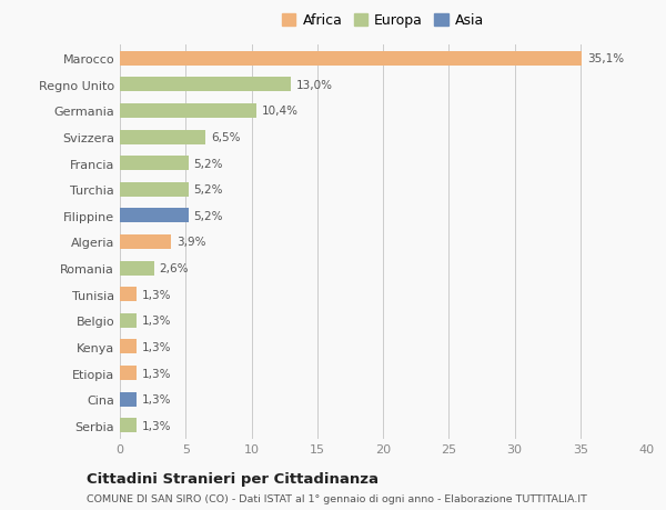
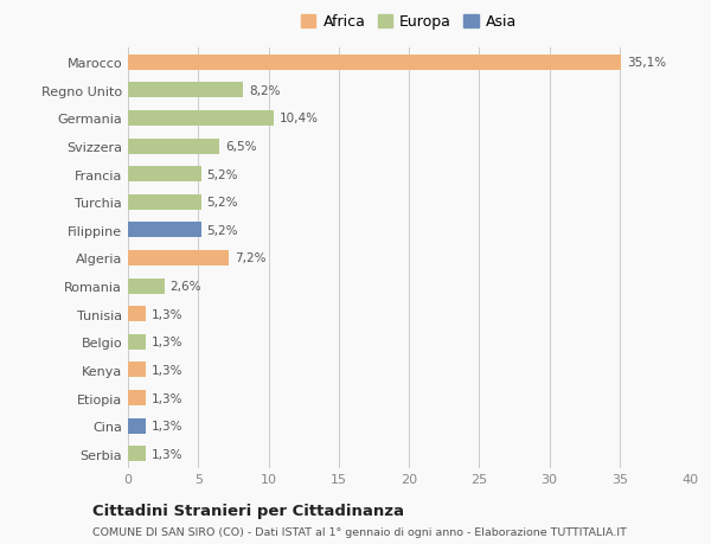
Regno Unito: 13,0% -> 8,2%
Algeria: 3,9% -> 7,2%
